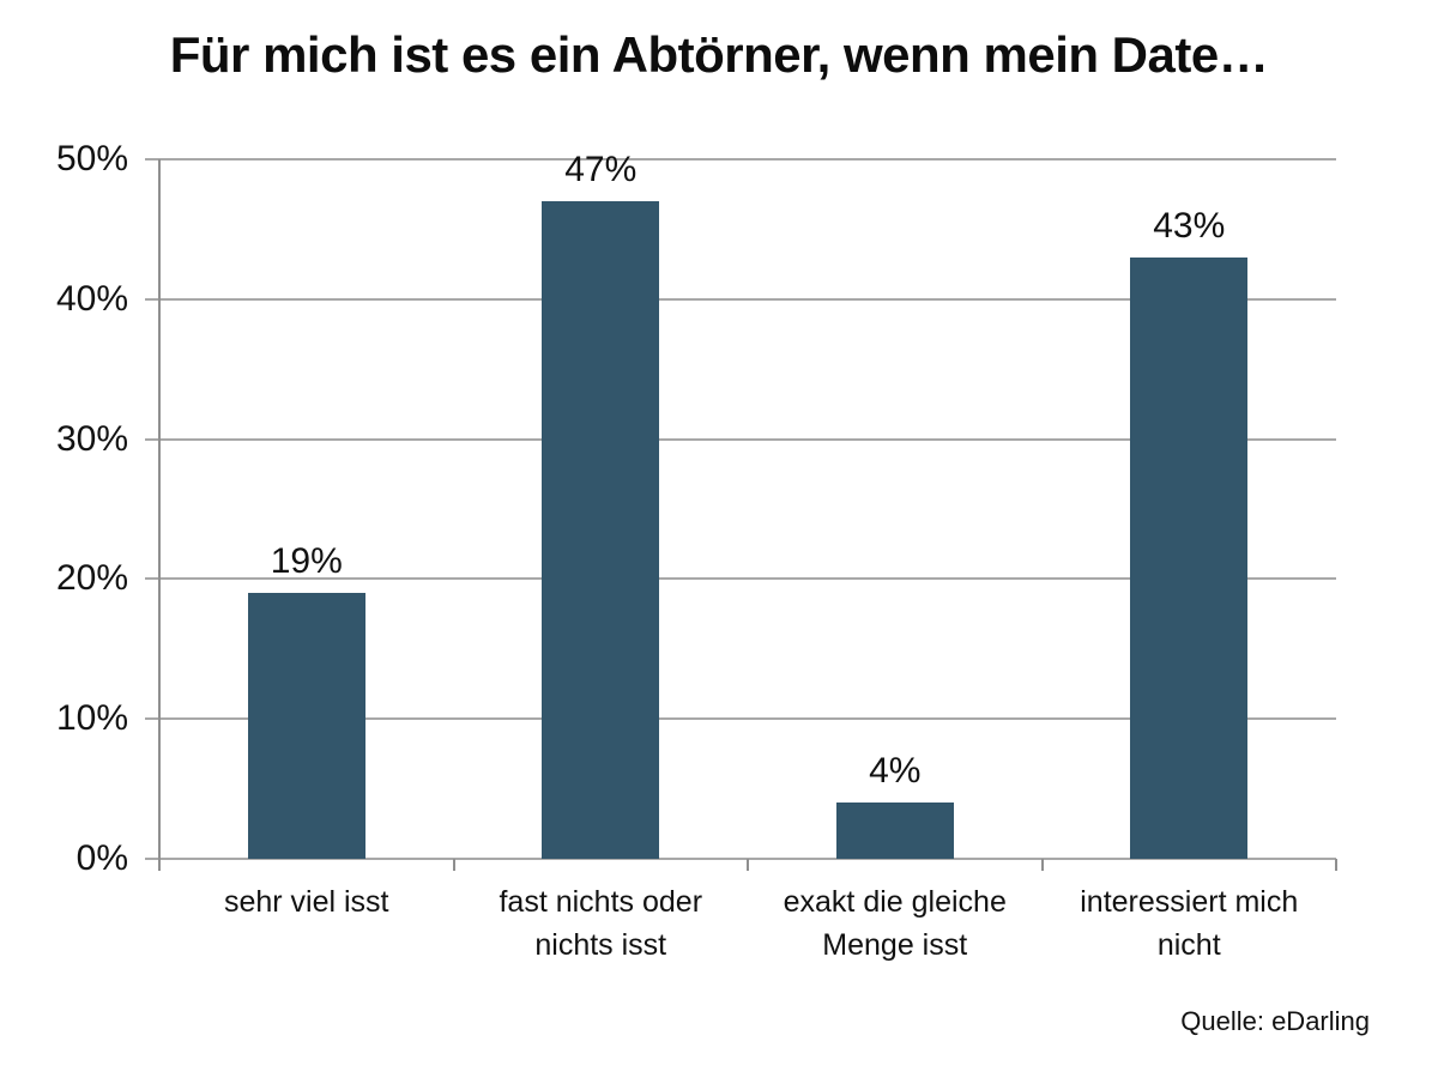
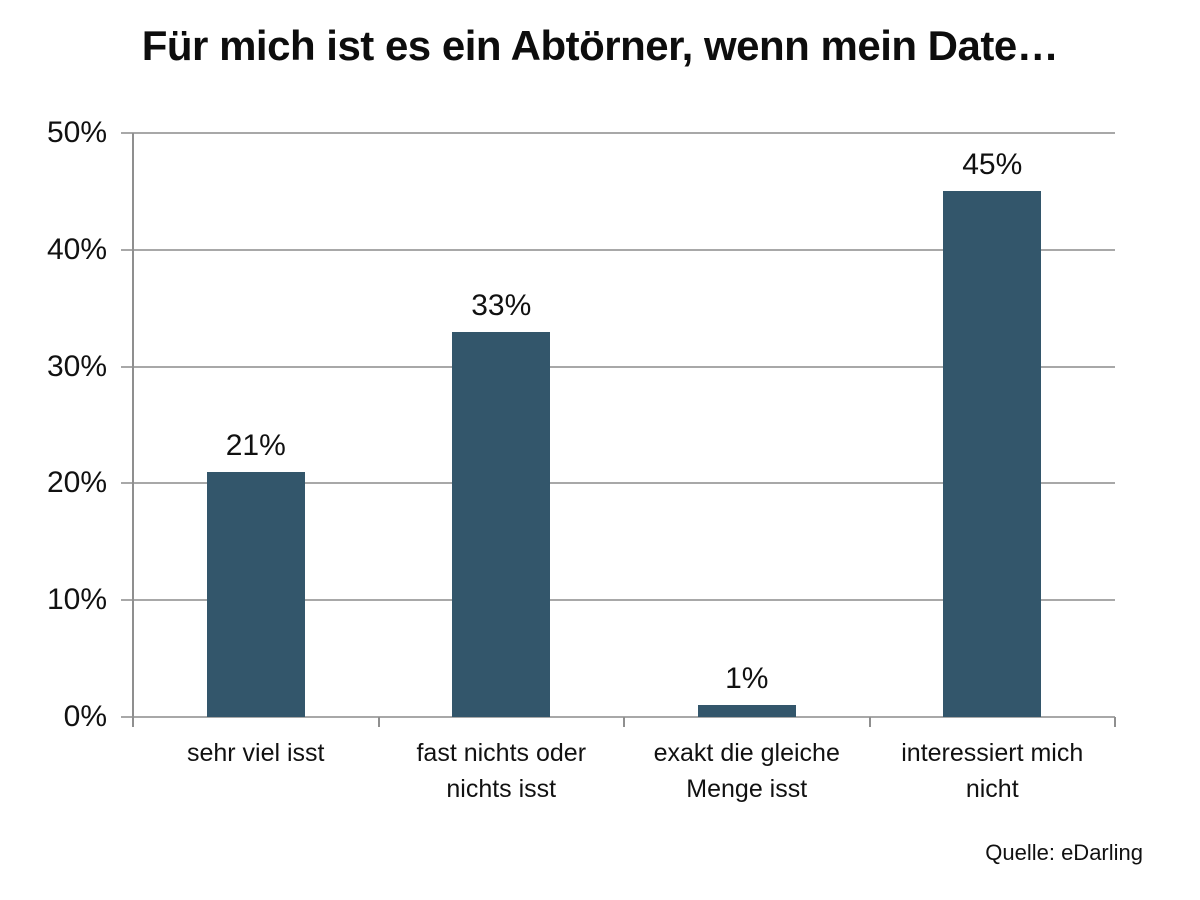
sehr viel isst: 19% -> 21%
fast nichts oder nichts isst: 47% -> 33%
exakt die gleiche Menge isst: 4% -> 1%
interessiert mich nicht: 43% -> 45%
